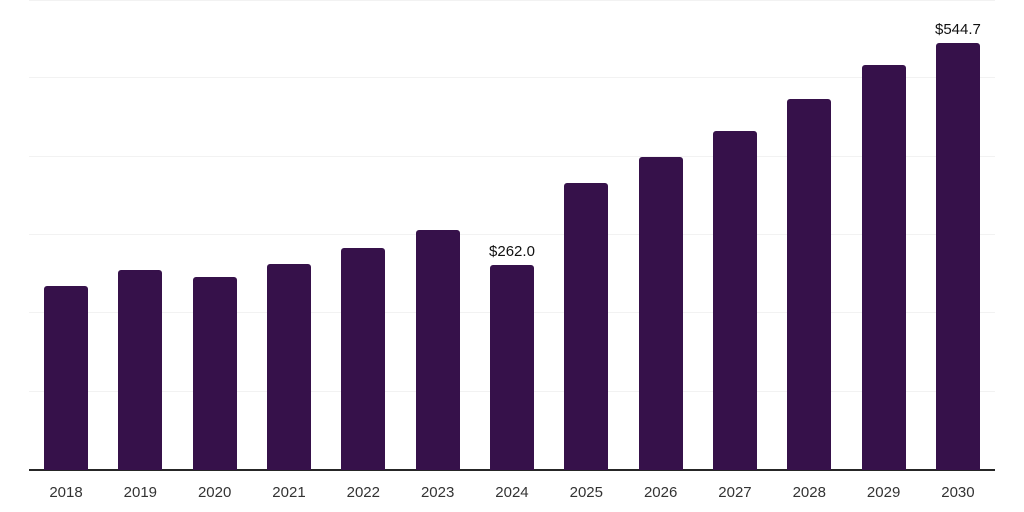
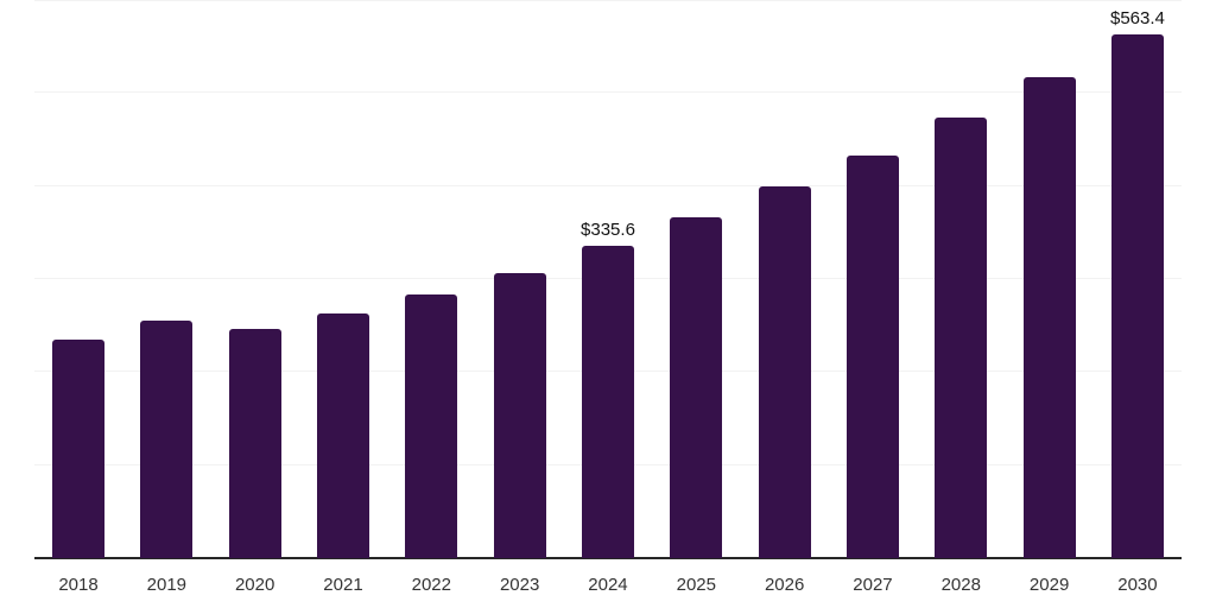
2024: $262.0 -> $335.6
2030: $544.7 -> $563.4
